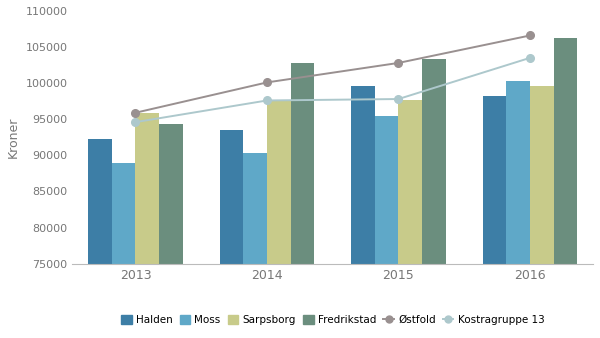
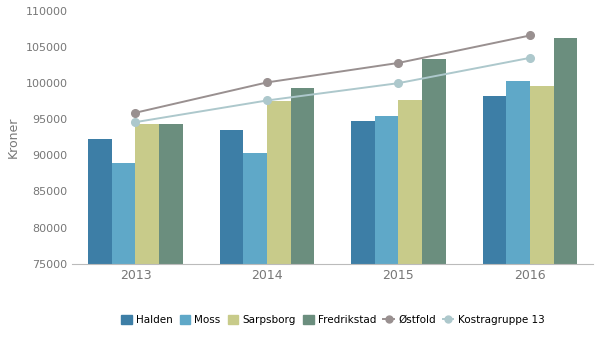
Sarpsborg/2013: 95800 -> 94300
Fredrikstad/2014: 102800 -> 99300
Halden/2015: 99600 -> 94800
Kostragruppe 13/2015: 97800 -> 100000
